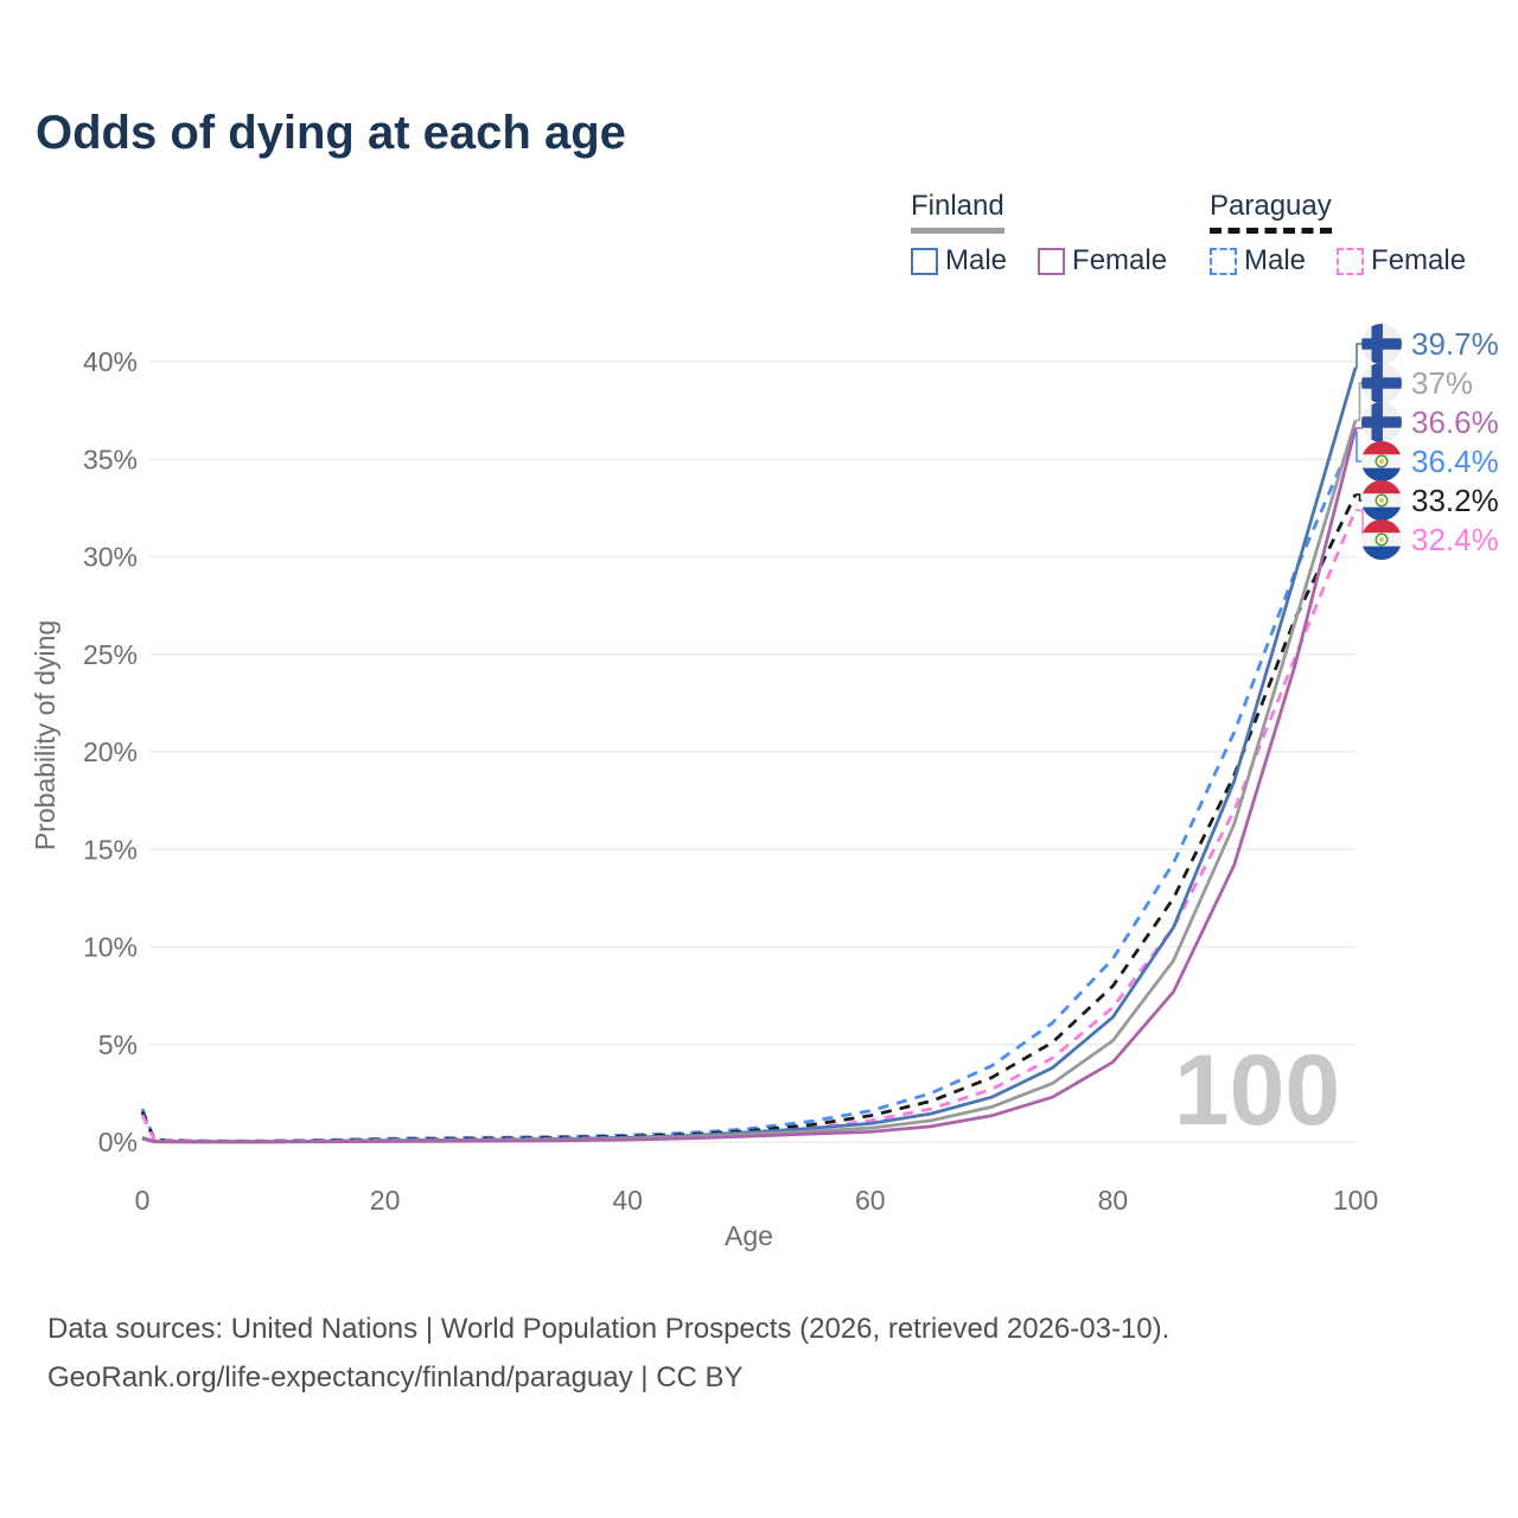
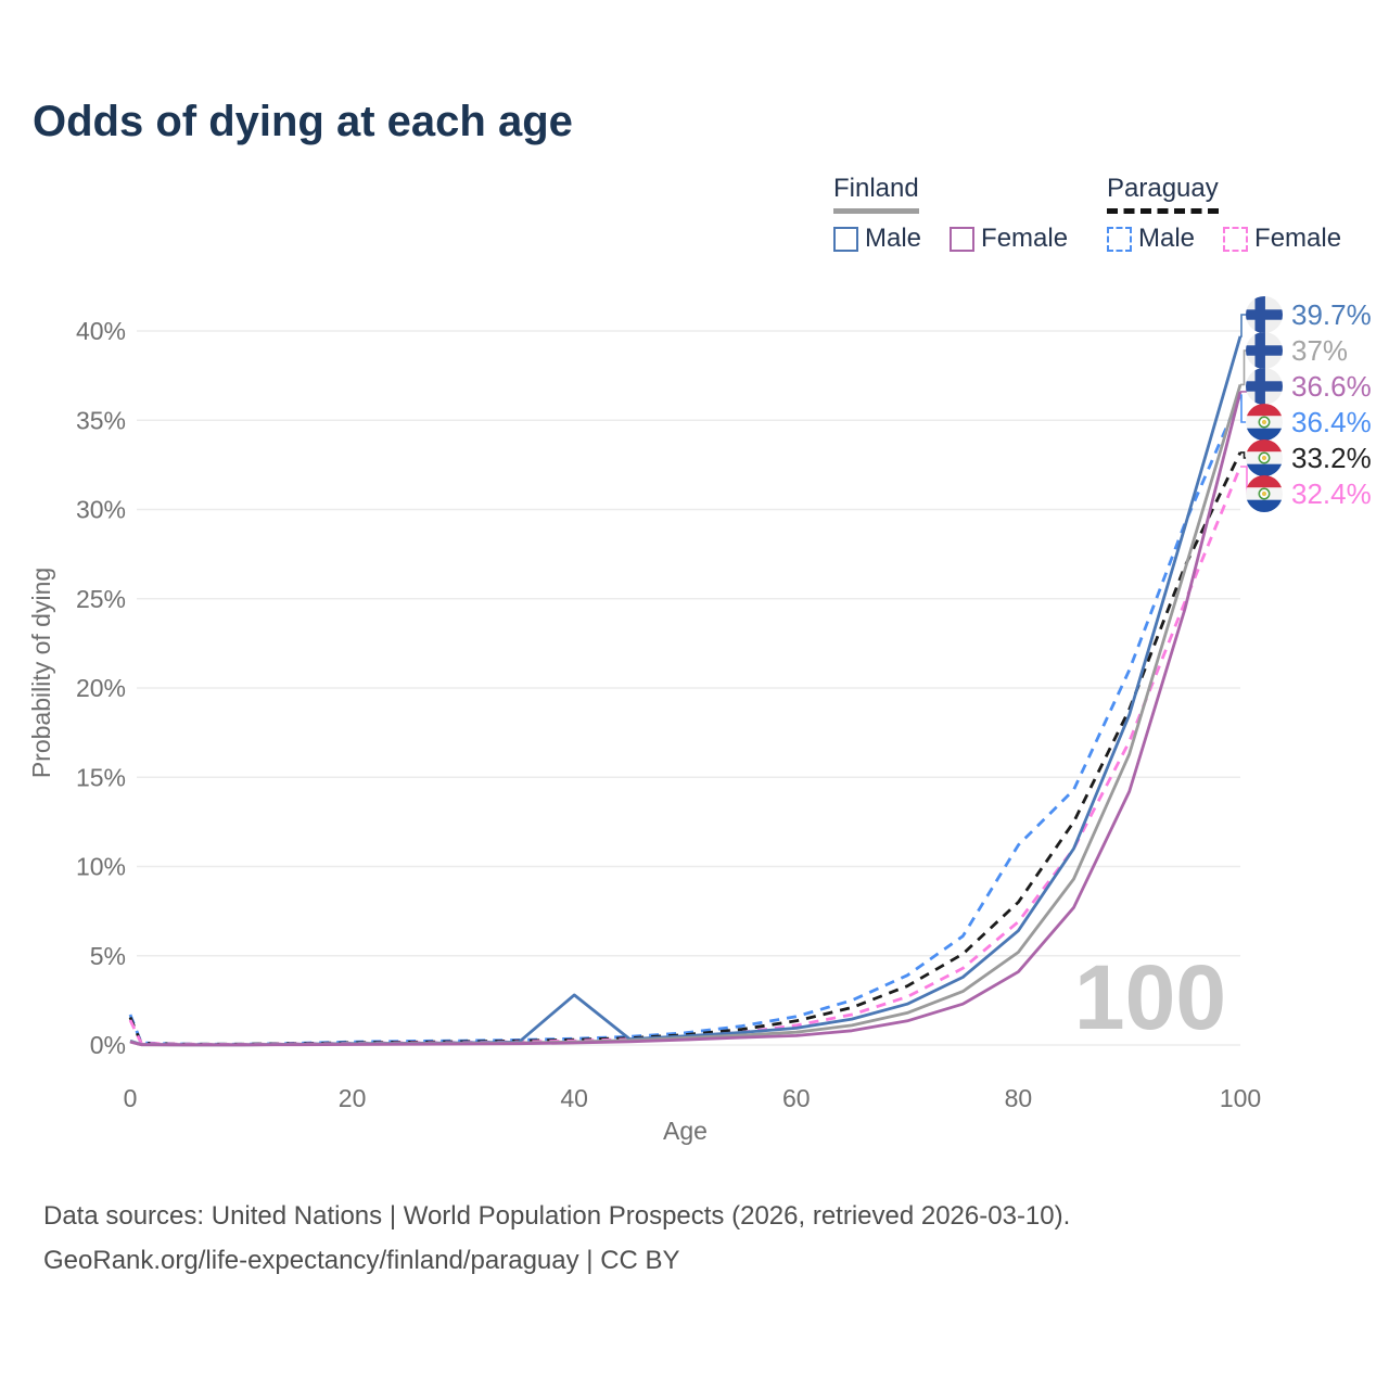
Finland Male/40: 0.2% -> 2.8%
Paraguay Male/80: 9.4% -> 11.2%
